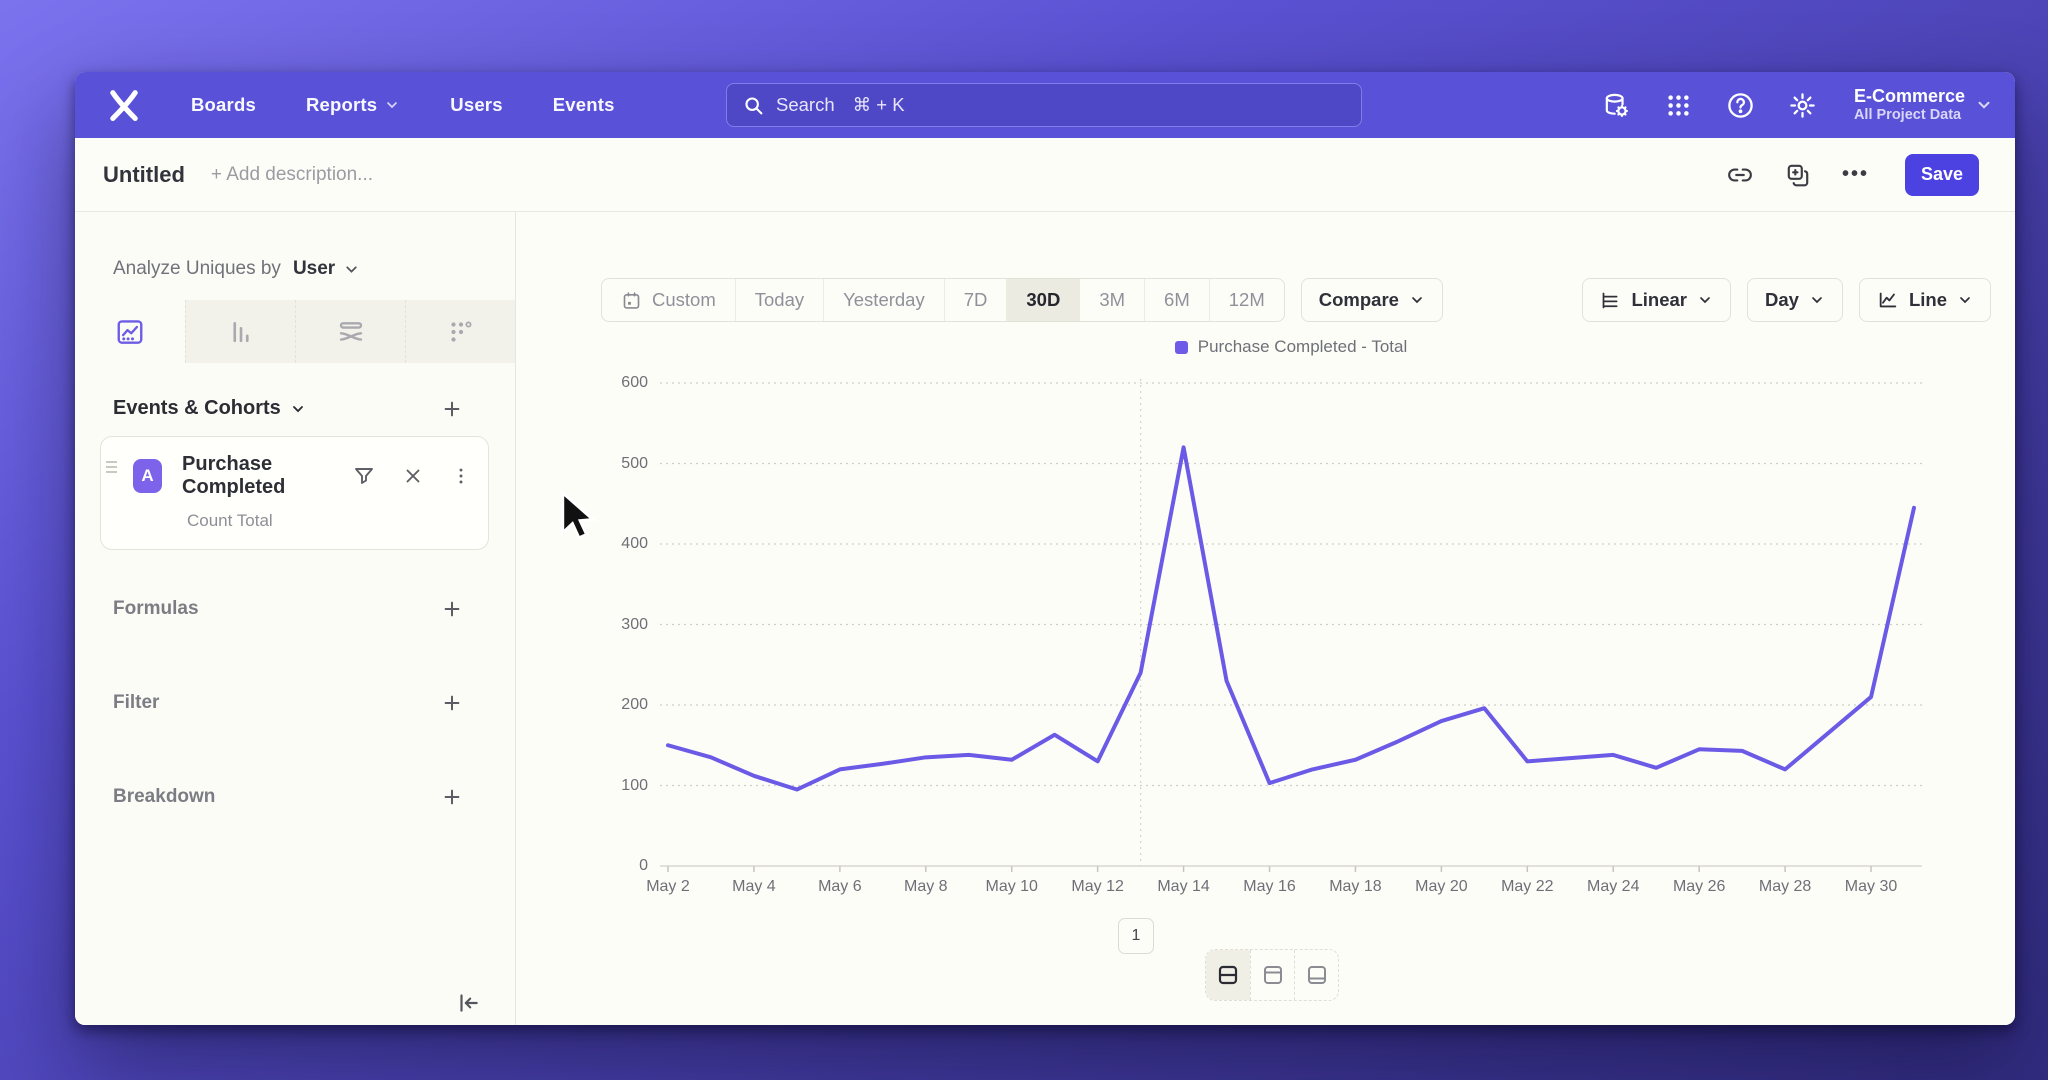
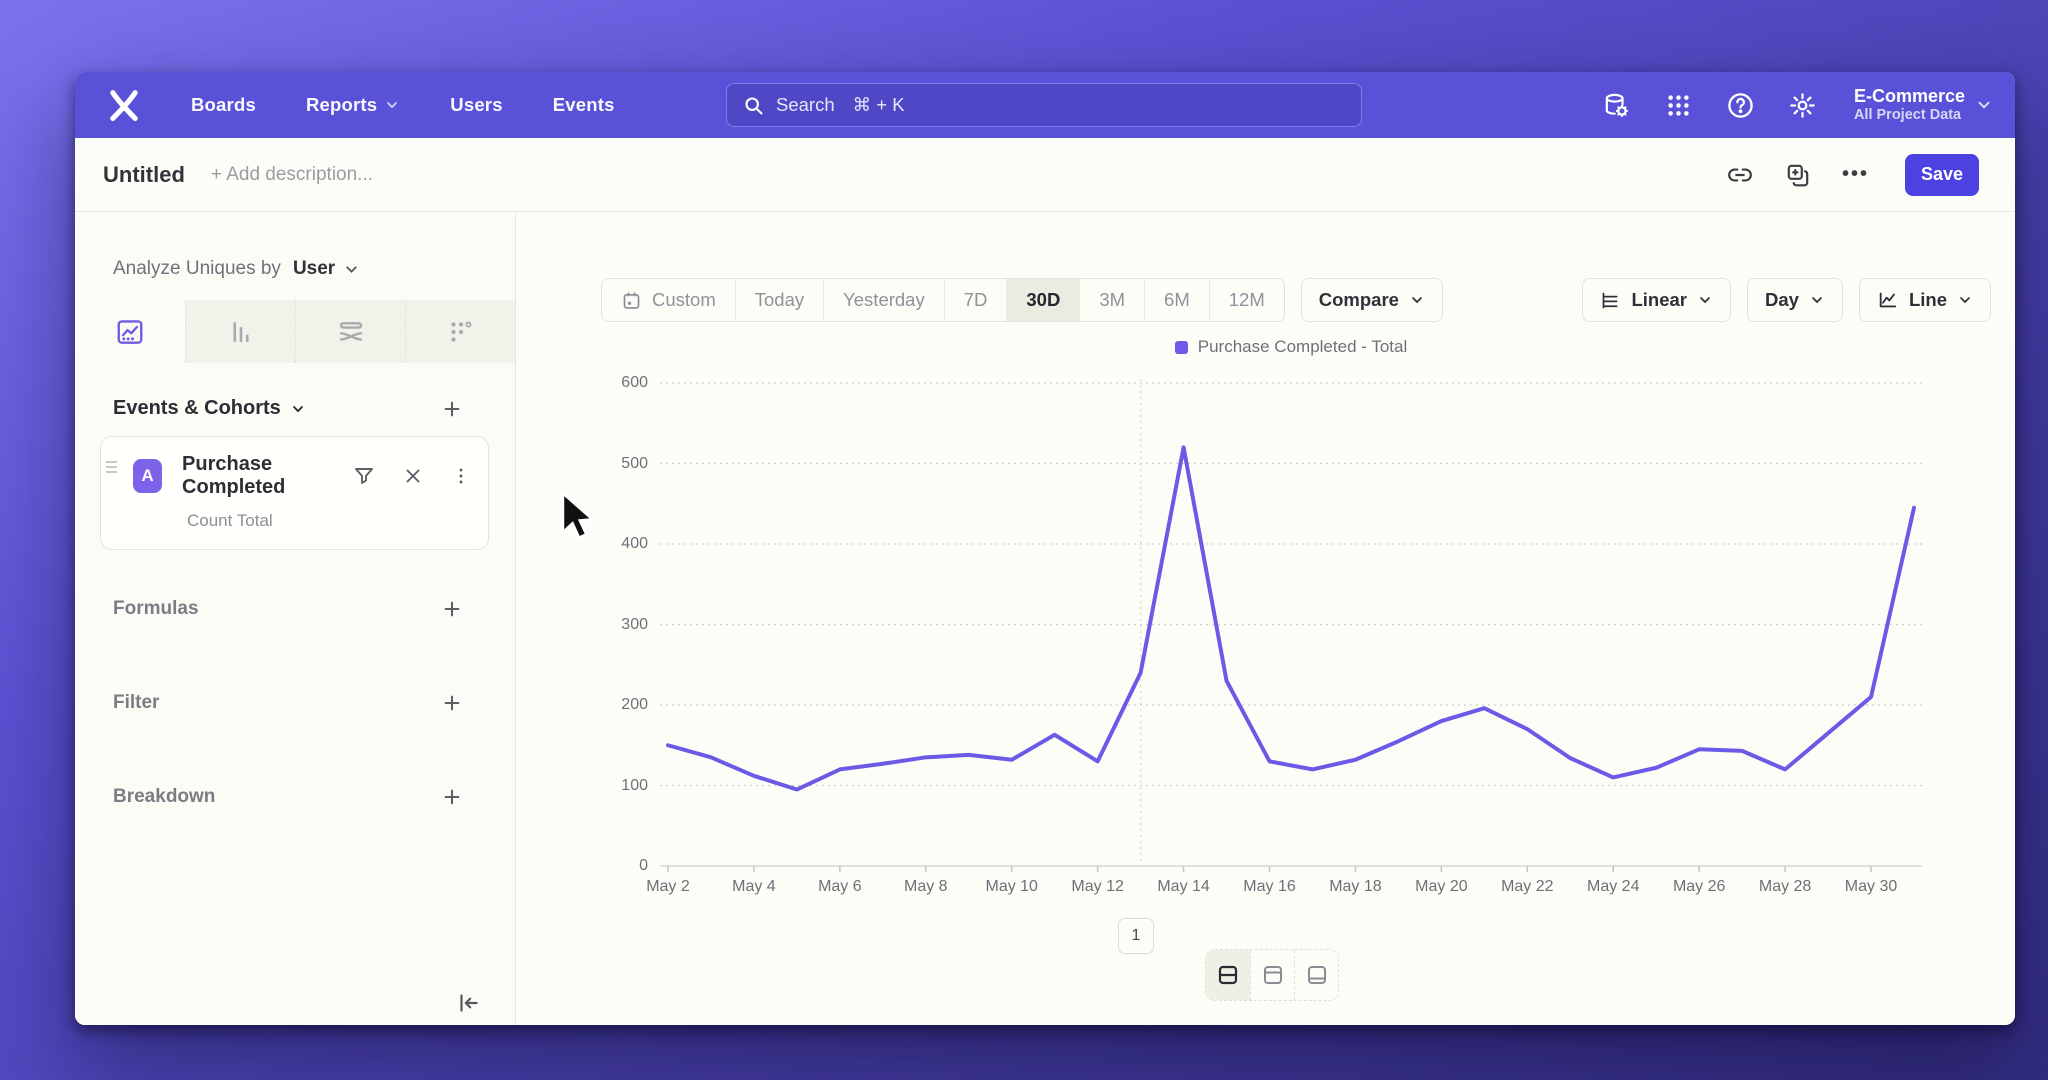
May 16: 100 -> 130
May 22: 130 -> 170
May 24: 140 -> 110
